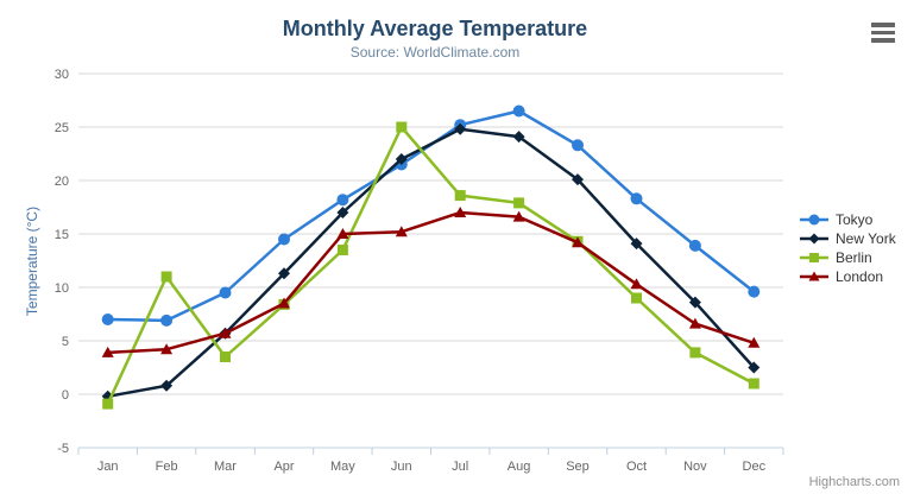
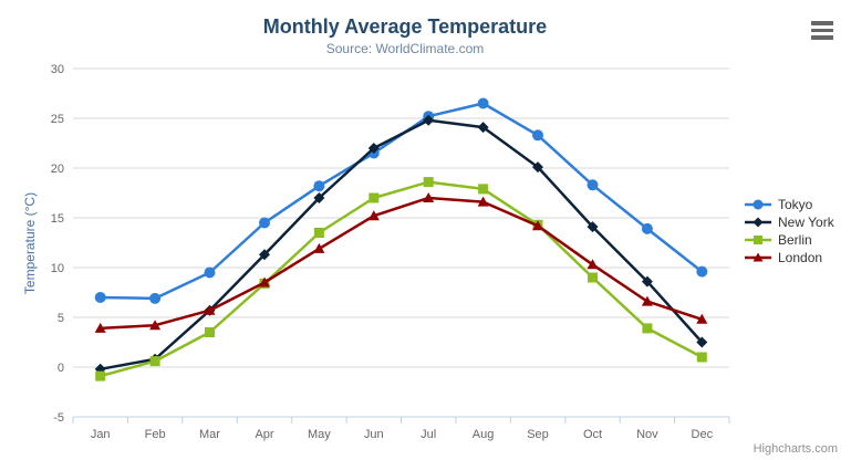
Berlin/Feb: 11 -> 1
London/May: 15 -> 12
Berlin/Jun: 25 -> 17
